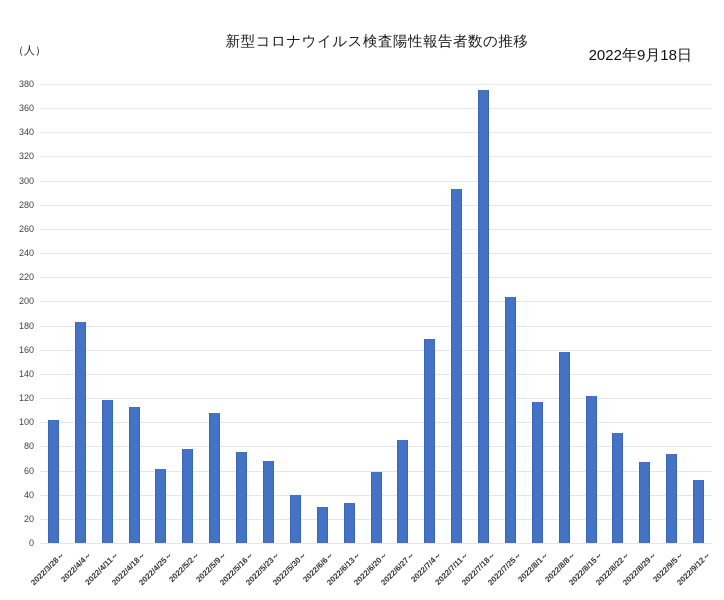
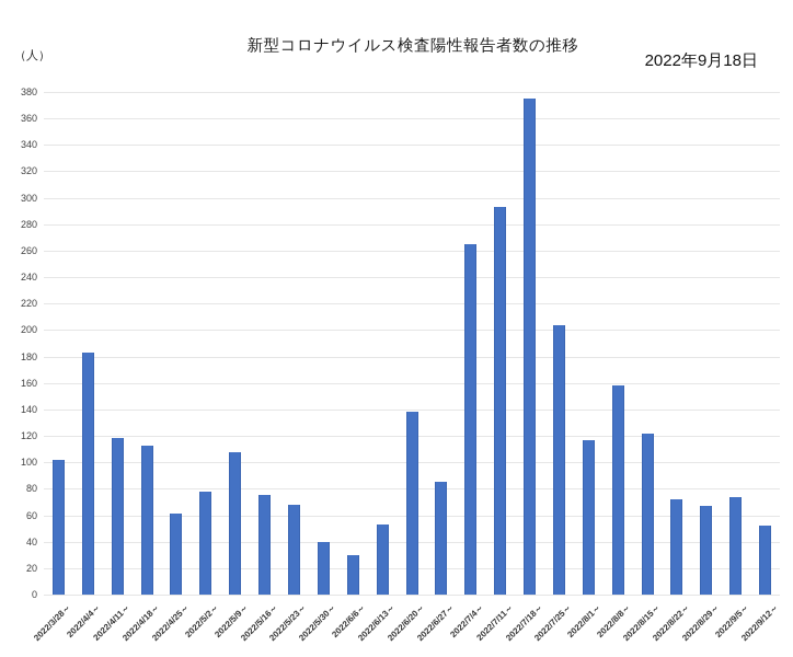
2022/6/13～: 33 -> 53
2022/6/20～: 59 -> 138
2022/7/4～: 169 -> 265
2022/8/22～: 91 -> 72
